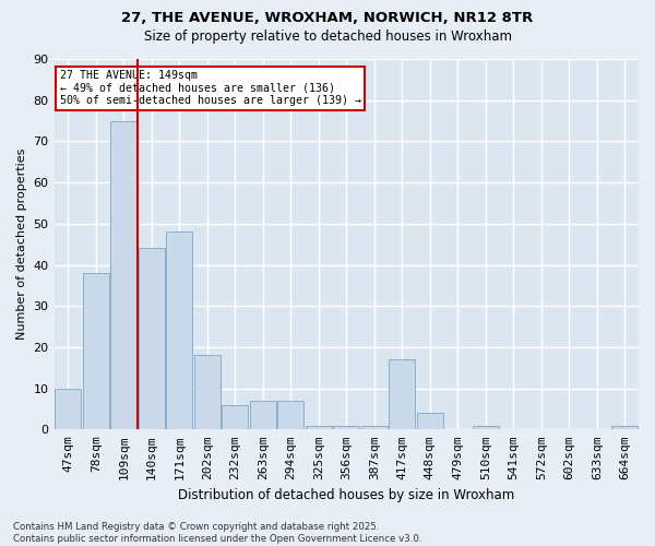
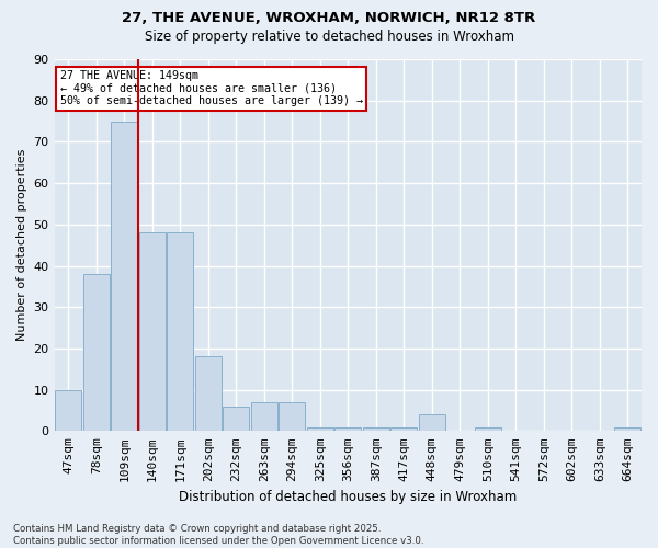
140sqm: 44 -> 48
417sqm: 17 -> 1
